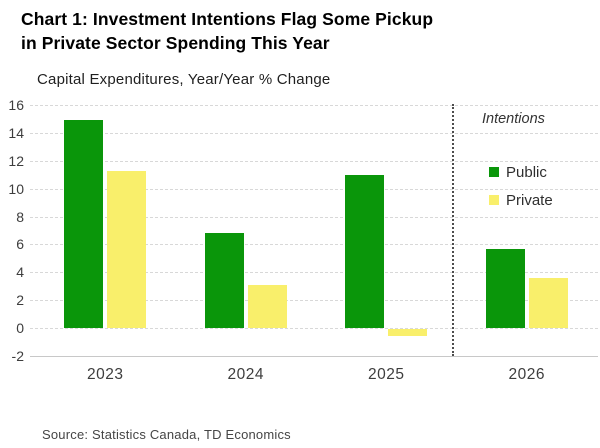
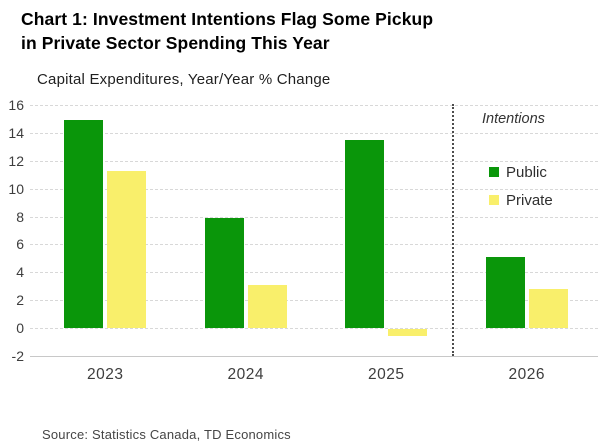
Public/2024: 6.8 -> 7.9
Public/2025: 11.0 -> 13.5
Public/2026: 5.7 -> 5.1
Private/2026: 3.6 -> 2.8
